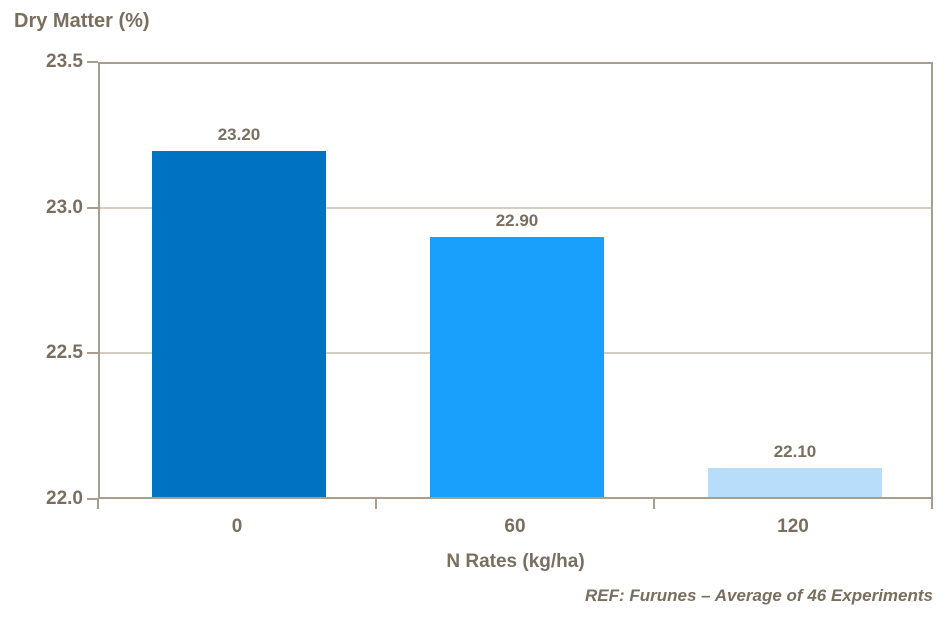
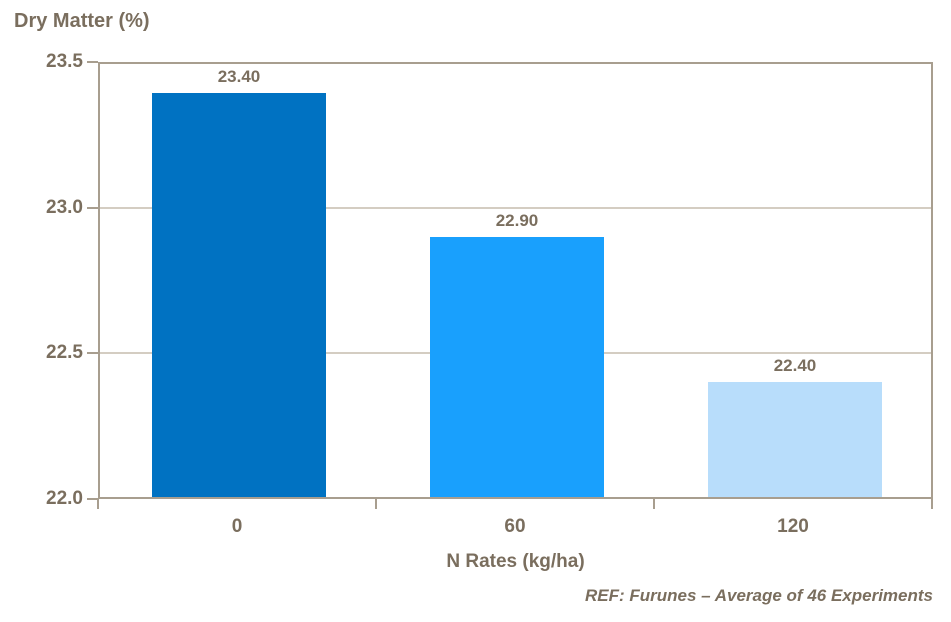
0: 23.20 -> 23.40
120: 22.10 -> 22.40
